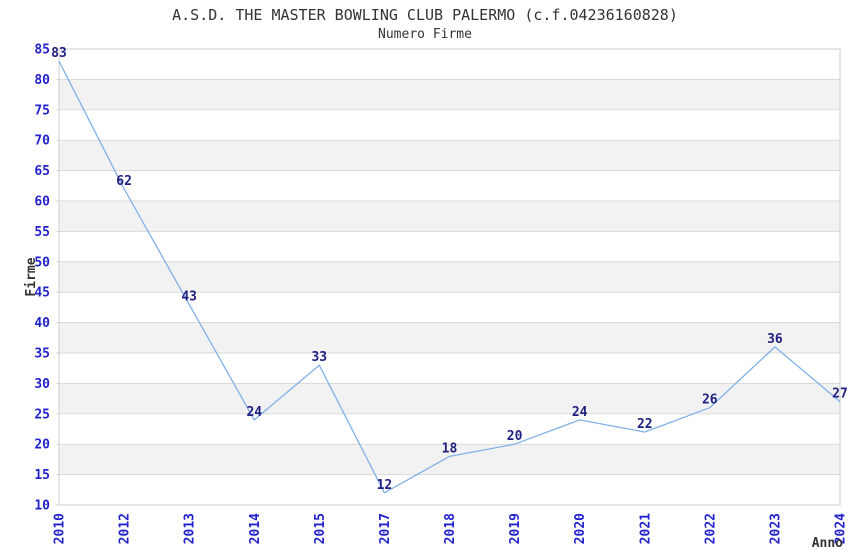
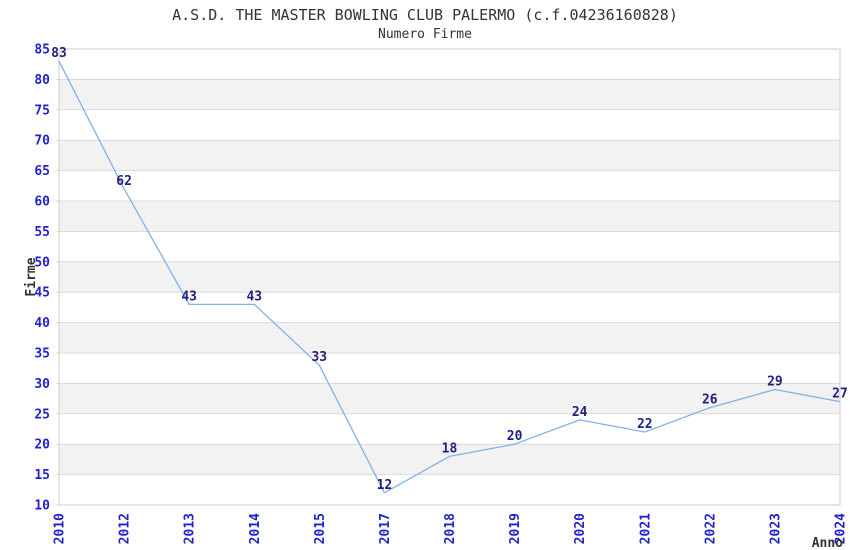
2014: 24 -> 43
2023: 36 -> 29
